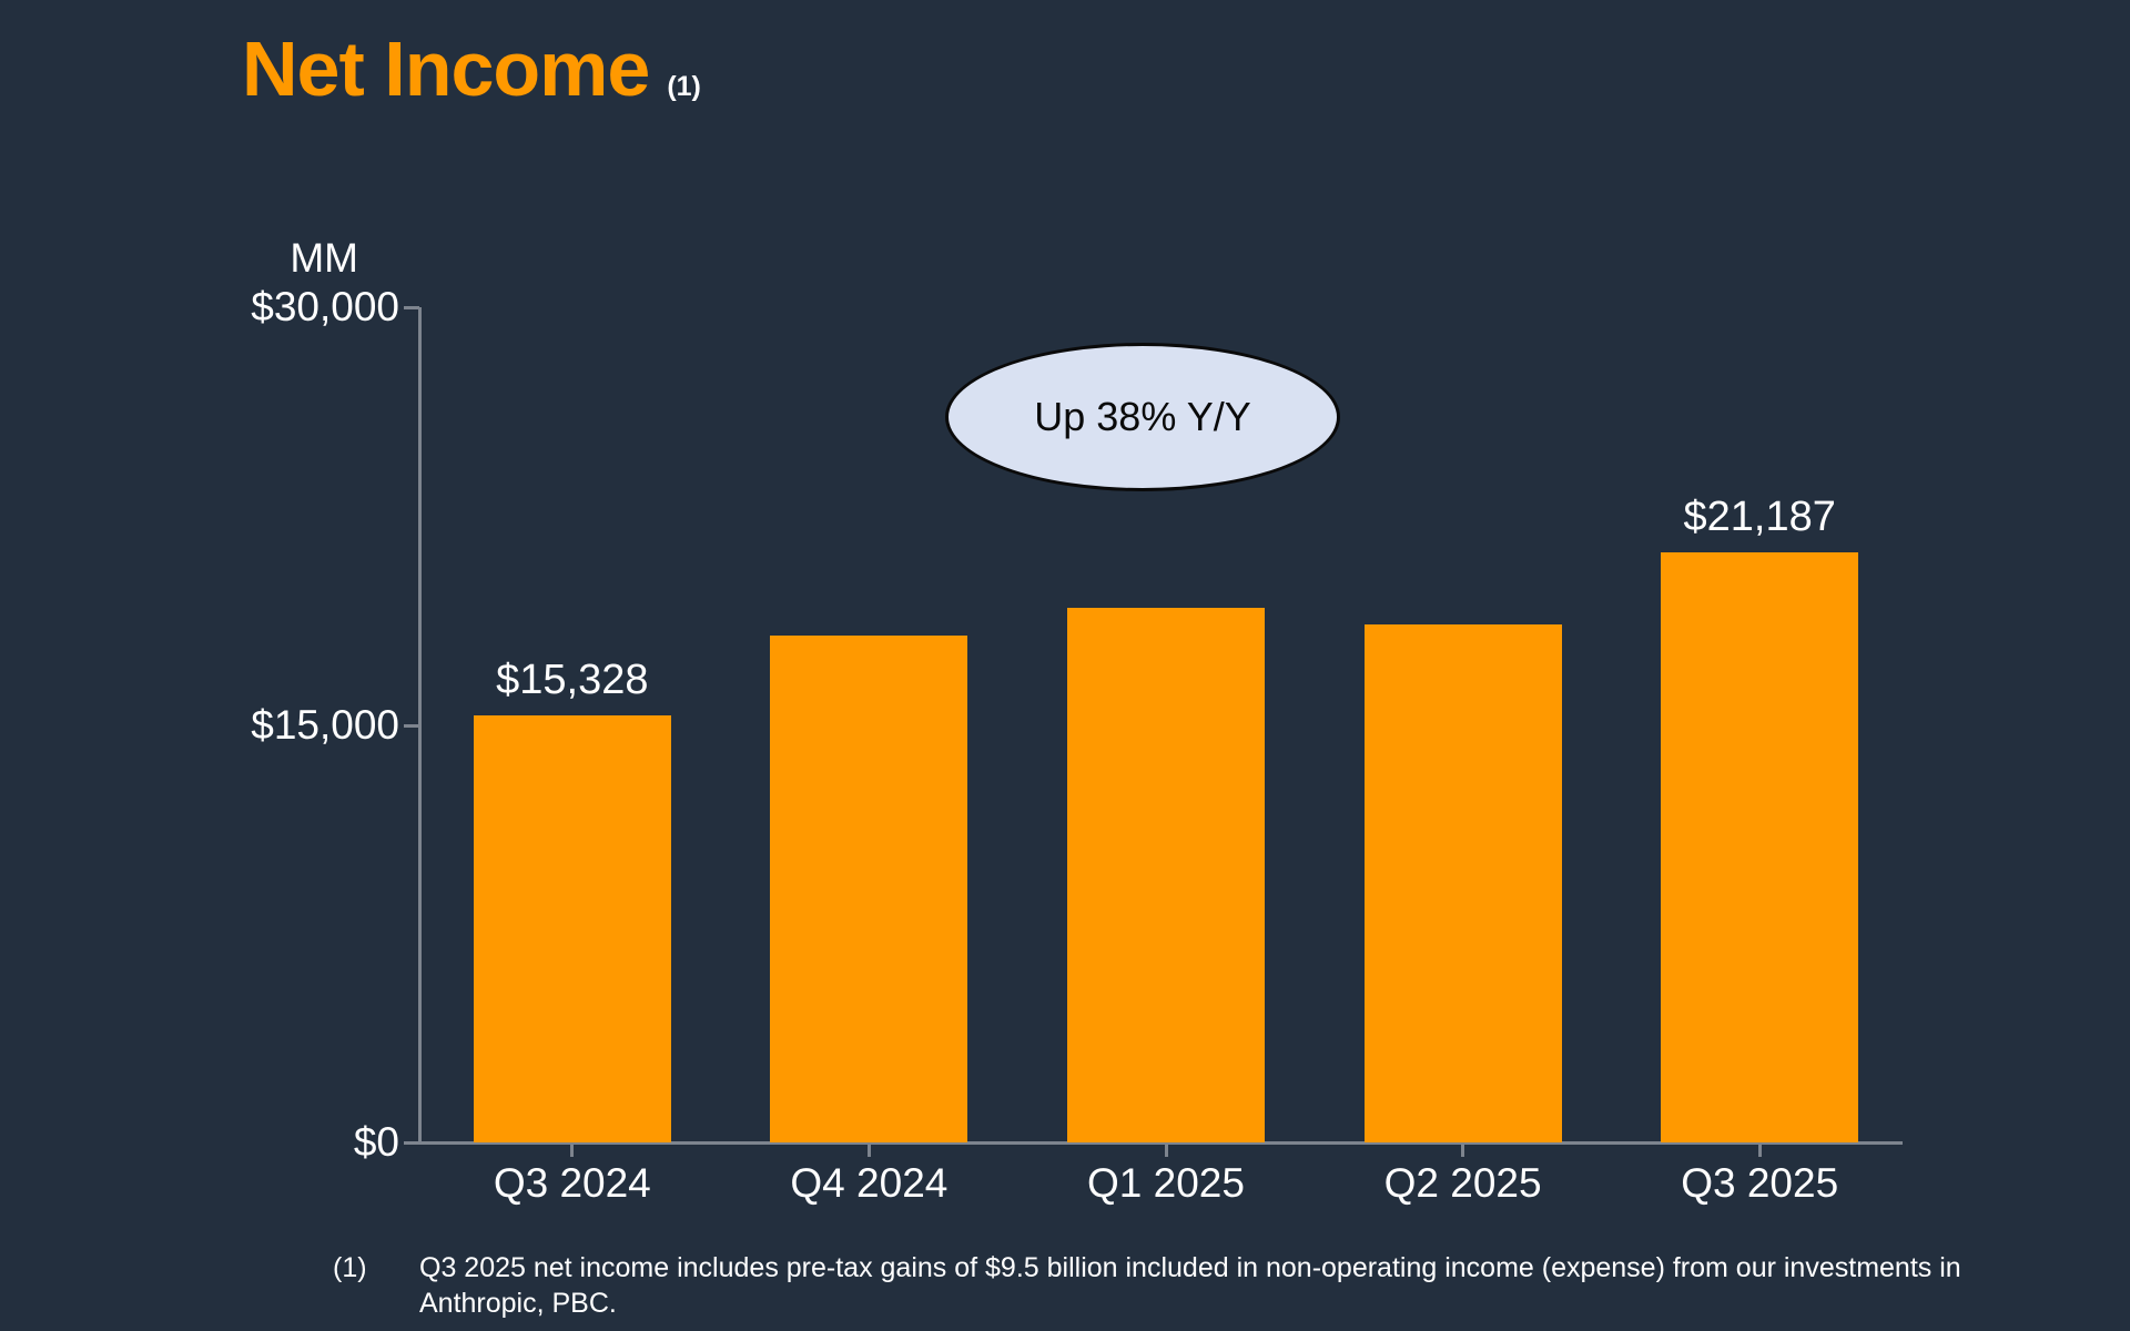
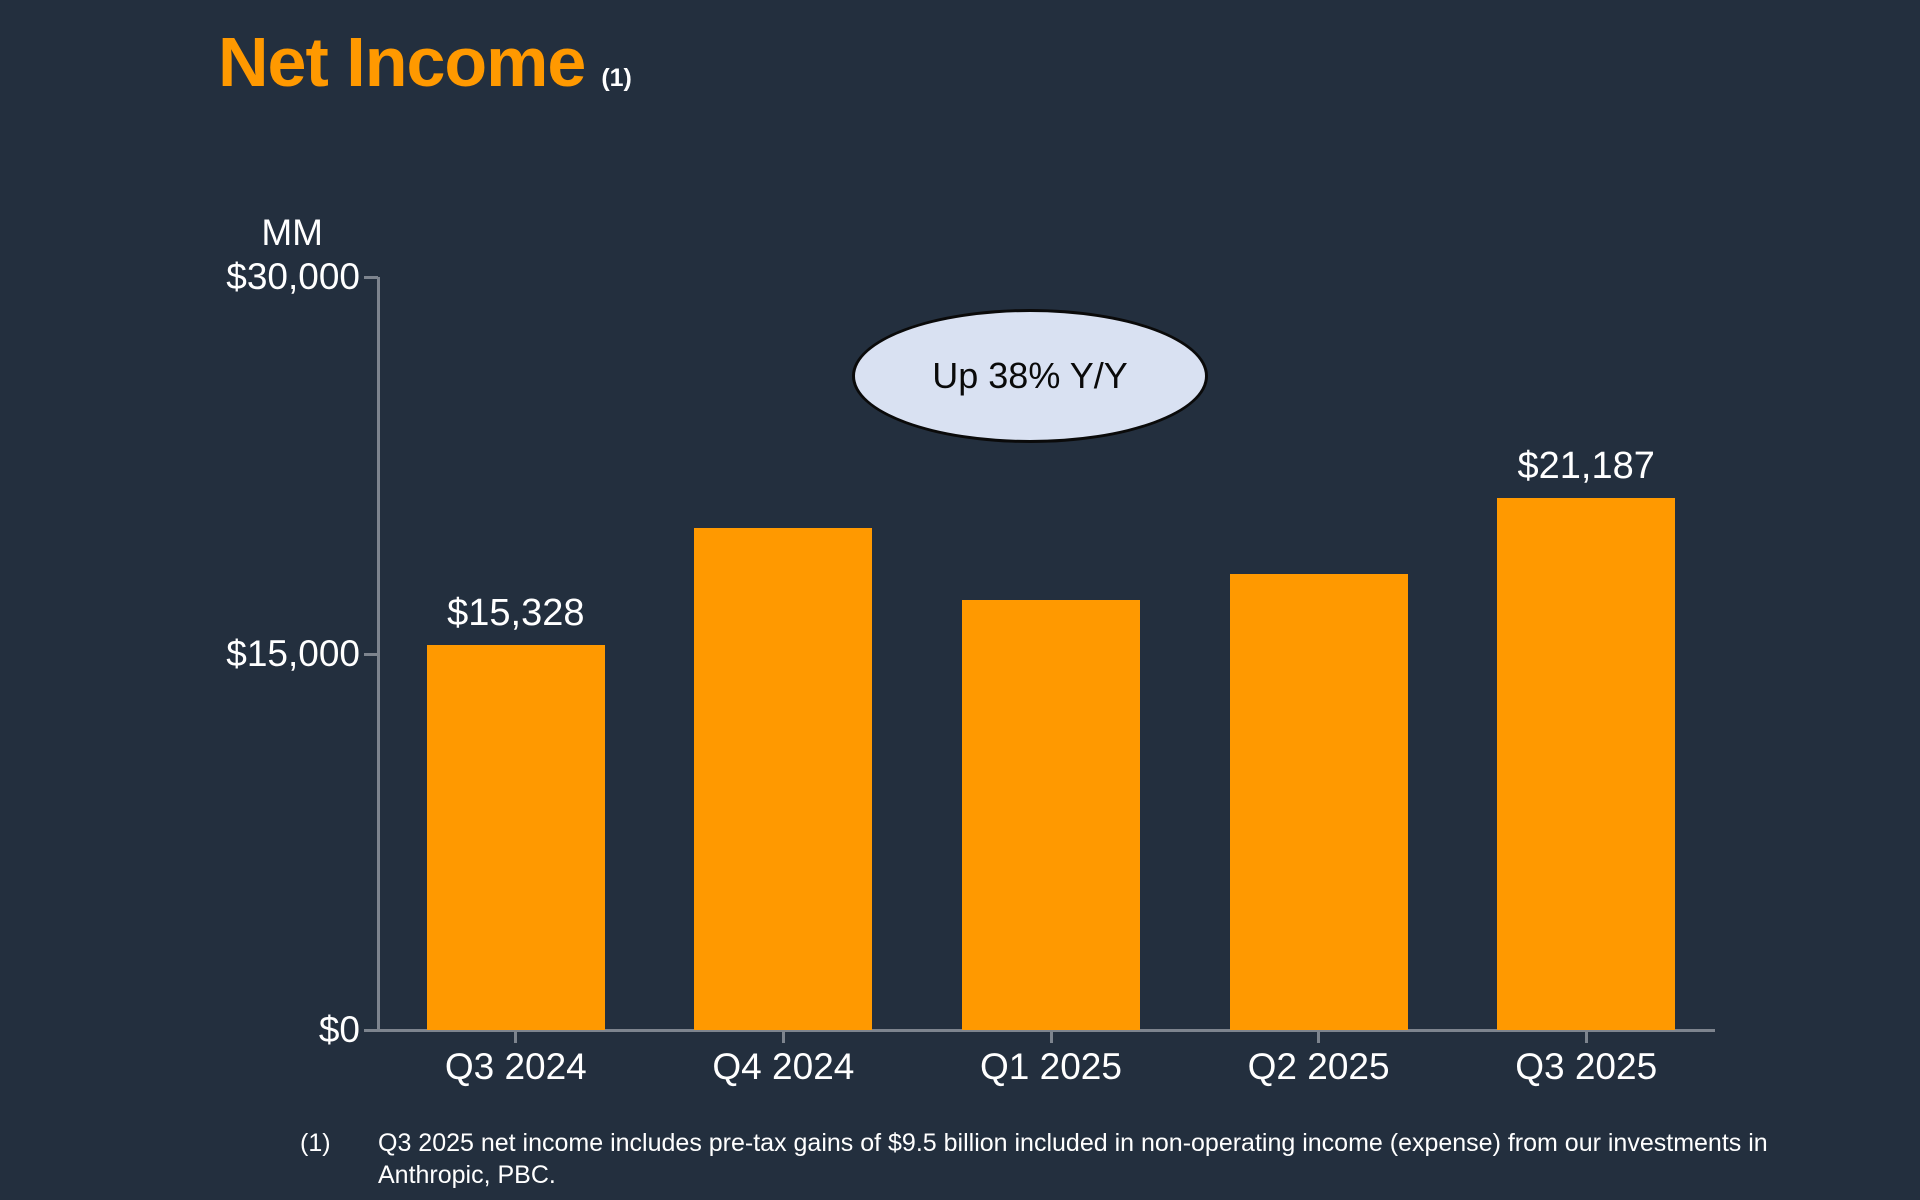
Q4 2024: $18200 -> $20000
Q1 2025: $19200 -> $17100
Q2 2025: $18600 -> $18200
